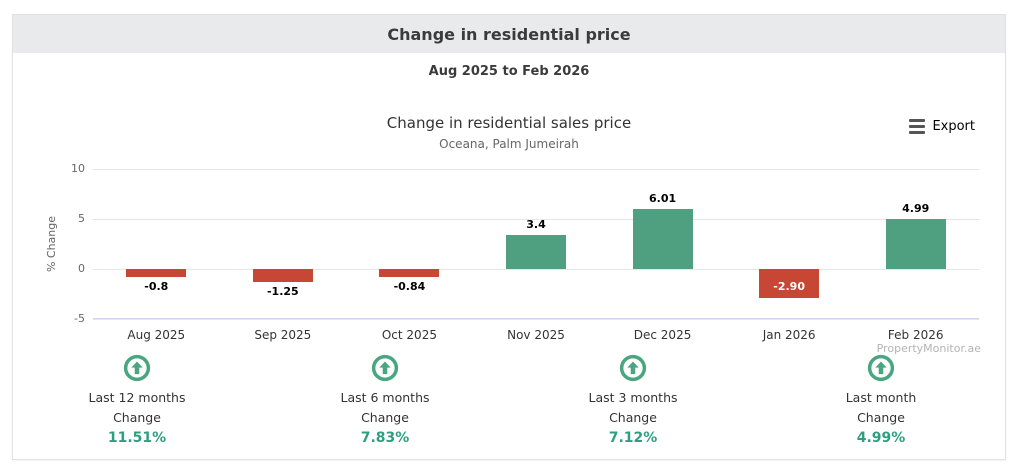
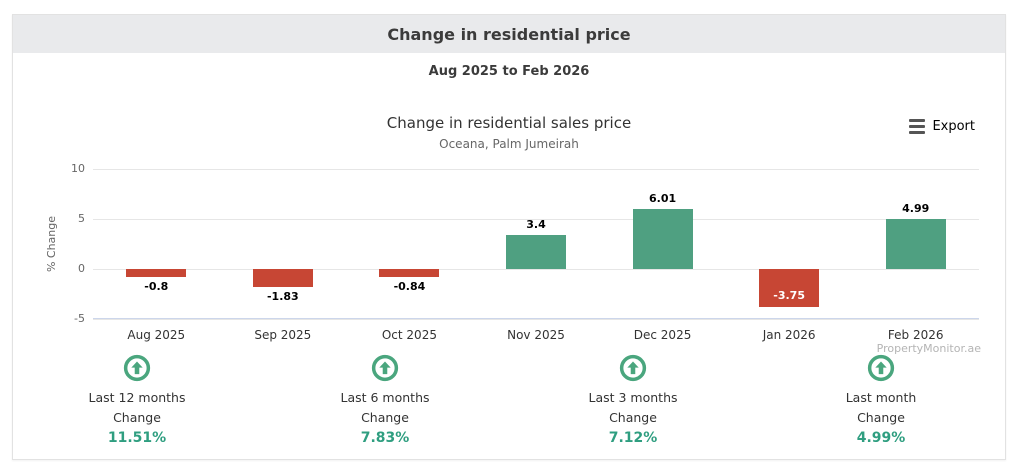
Sep 2025: -1.25 -> -1.83
Jan 2026: -2.90 -> -3.75
